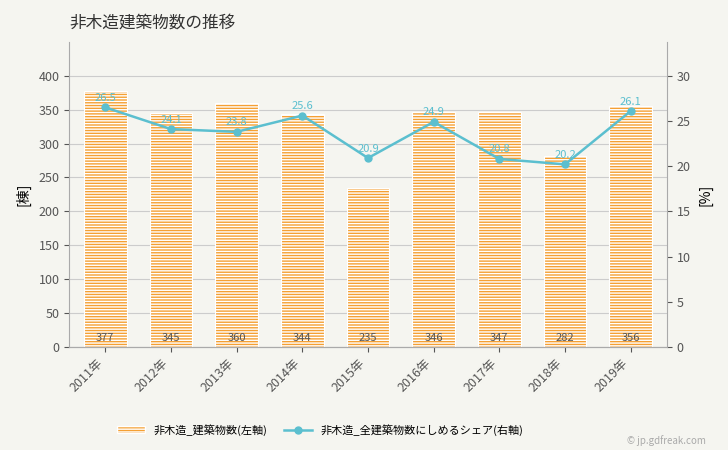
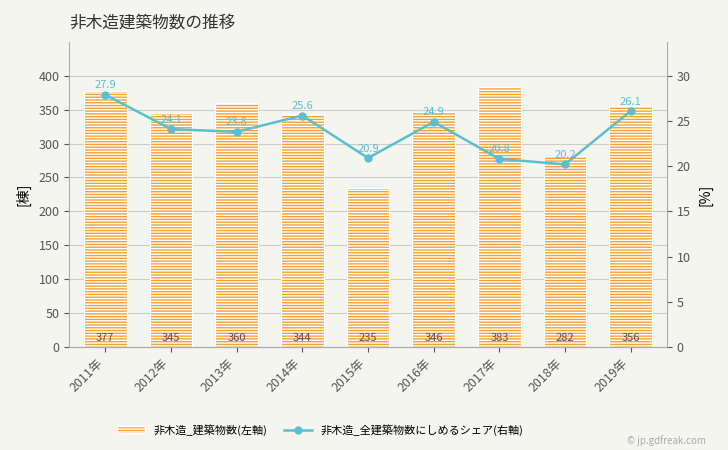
非木造_全建築物数にしめるシェア(右軸)/2011年: 26.5 -> 27.9
非木造_建築物数(左軸)/2017年: 347 -> 383
